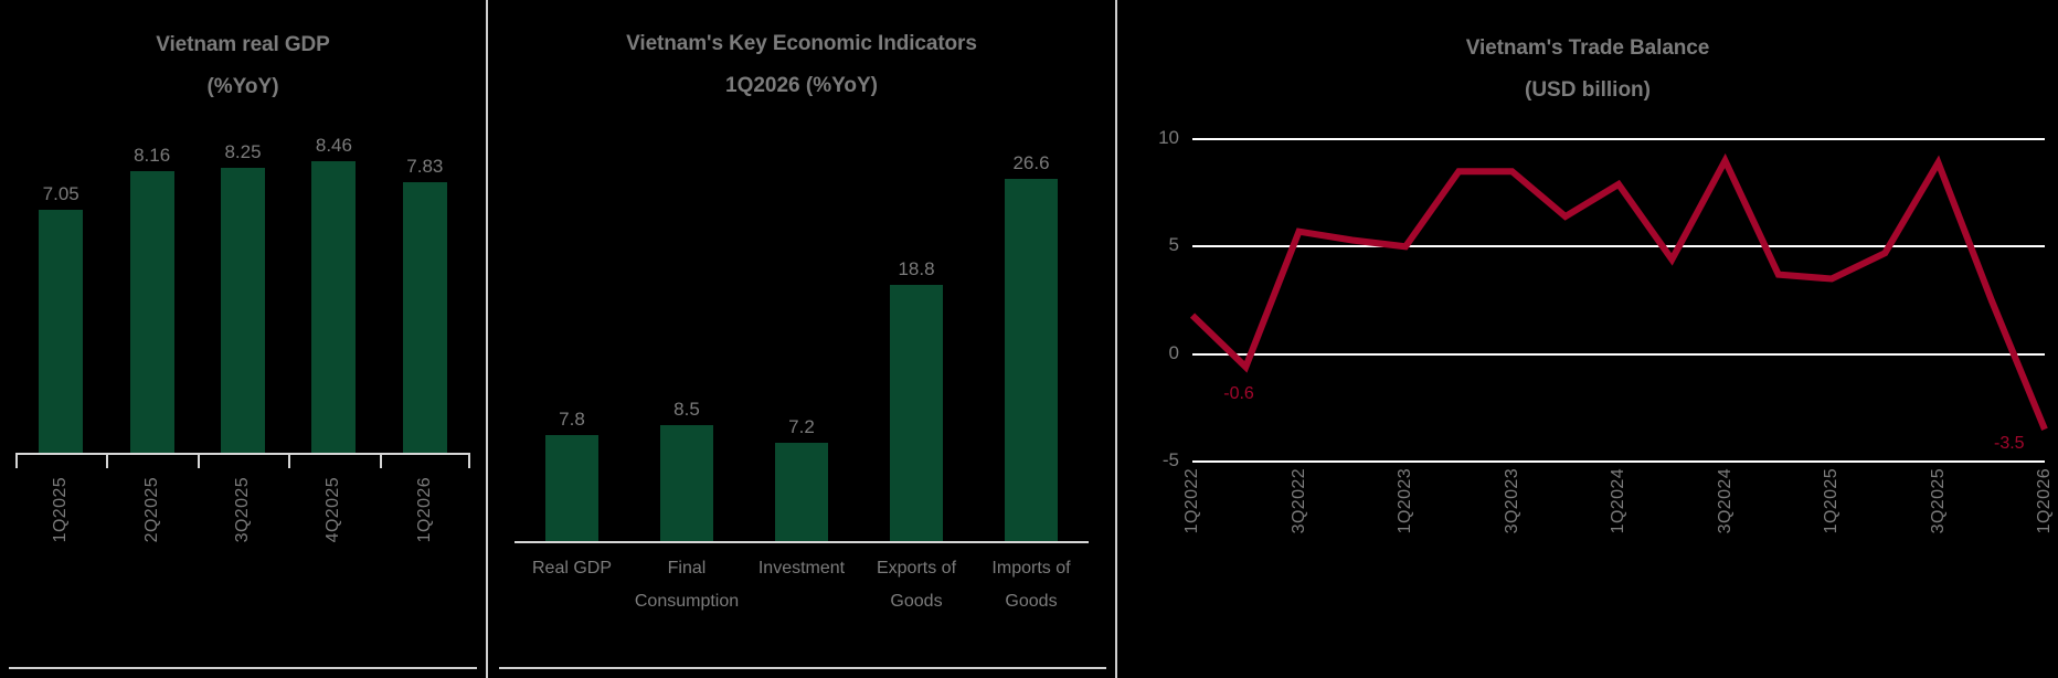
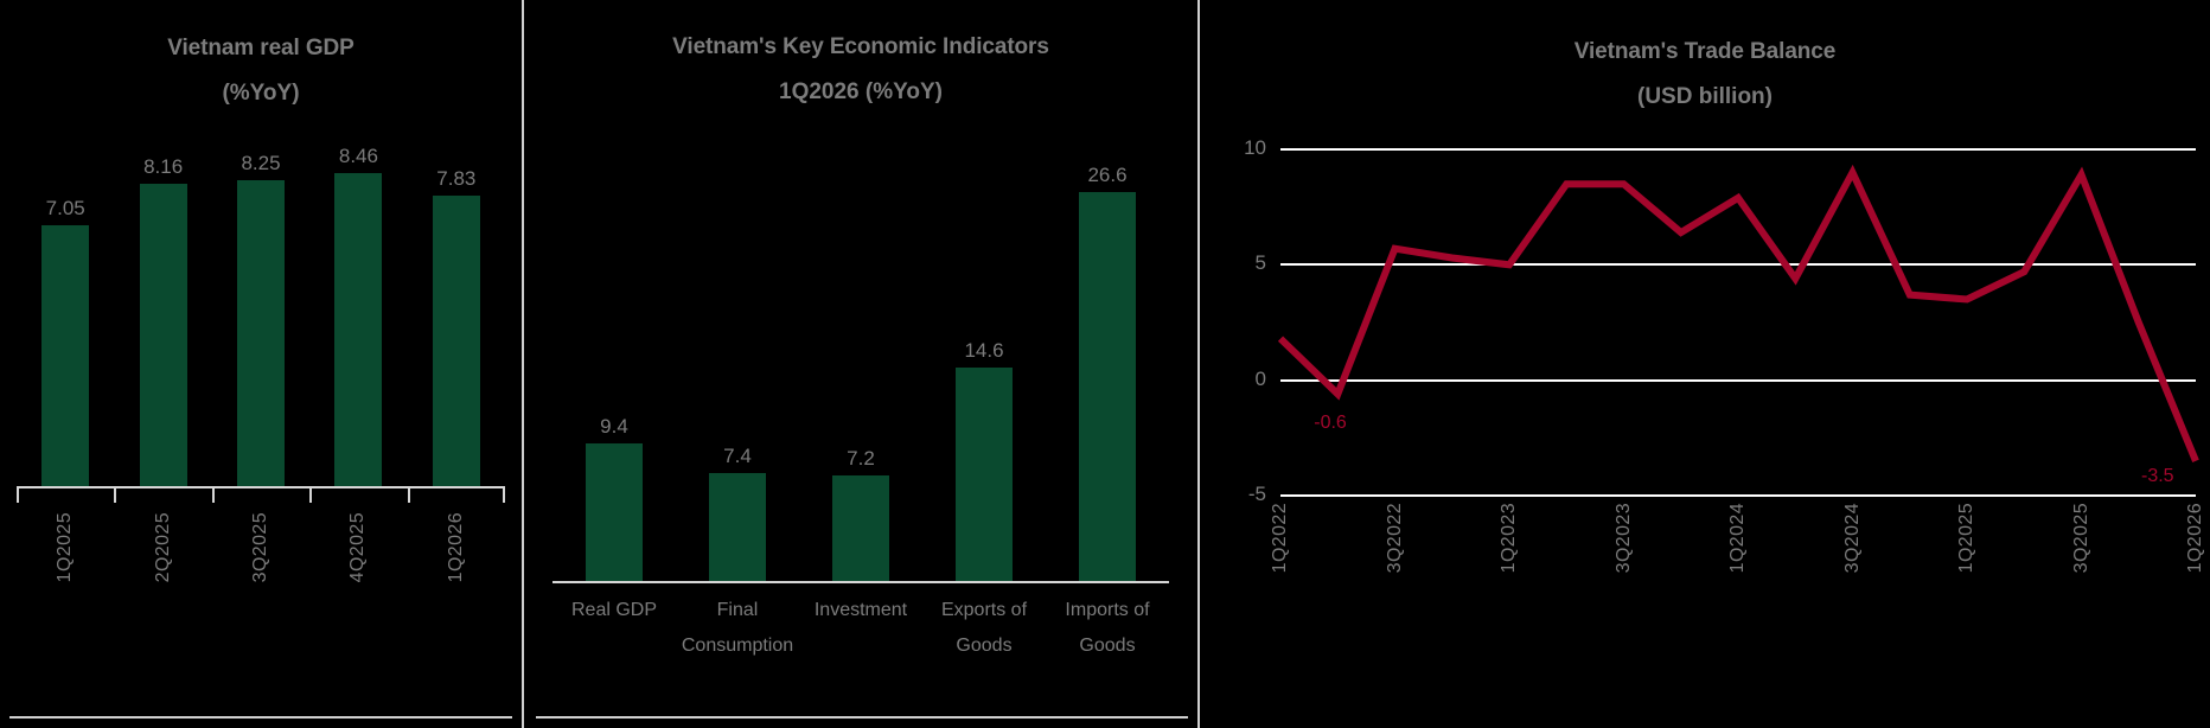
Vietnam's Key Economic Indicators/Real GDP: 7.8 -> 9.4
Vietnam's Key Economic Indicators/Final Consumption: 8.5 -> 7.4
Vietnam's Key Economic Indicators/Exports of Goods: 18.8 -> 14.6
